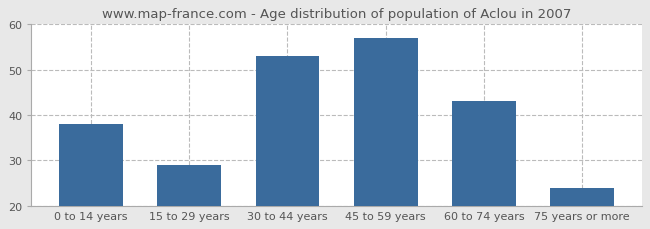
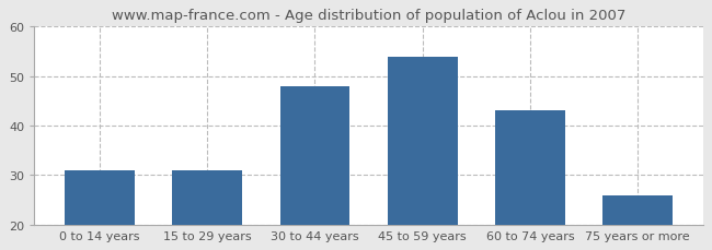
0 to 14 years: 38 -> 31
15 to 29 years: 29 -> 31
30 to 44 years: 53 -> 48
45 to 59 years: 57 -> 54
75 years or more: 24 -> 26
